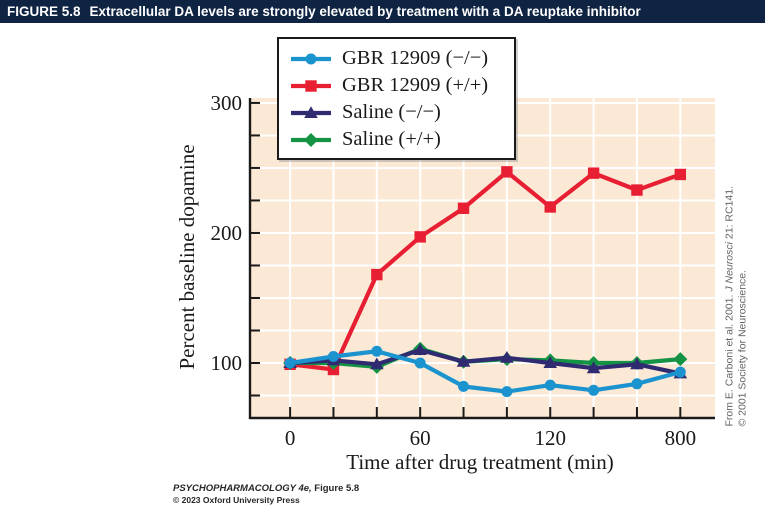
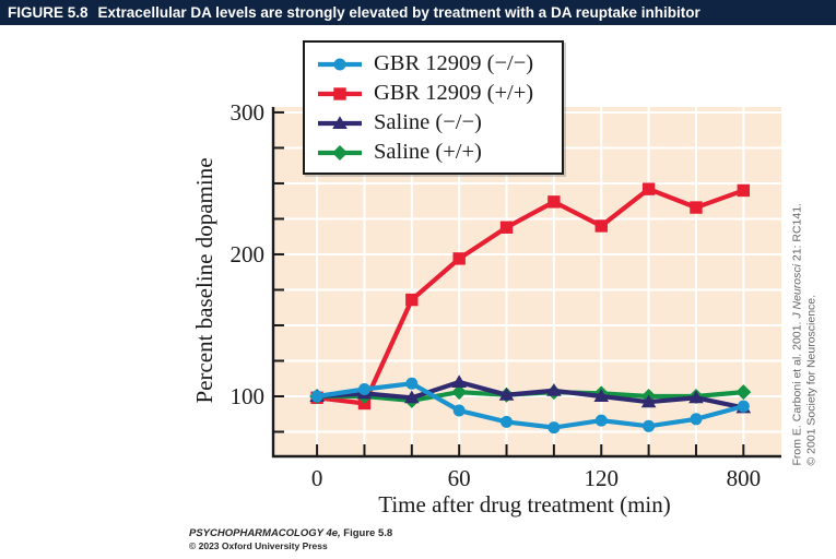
GBR 12909 (−/−)/60: 100 -> 90
Saline (+/+)/60: 111 -> 103
GBR 12909 (+/+)/100: 247 -> 237
